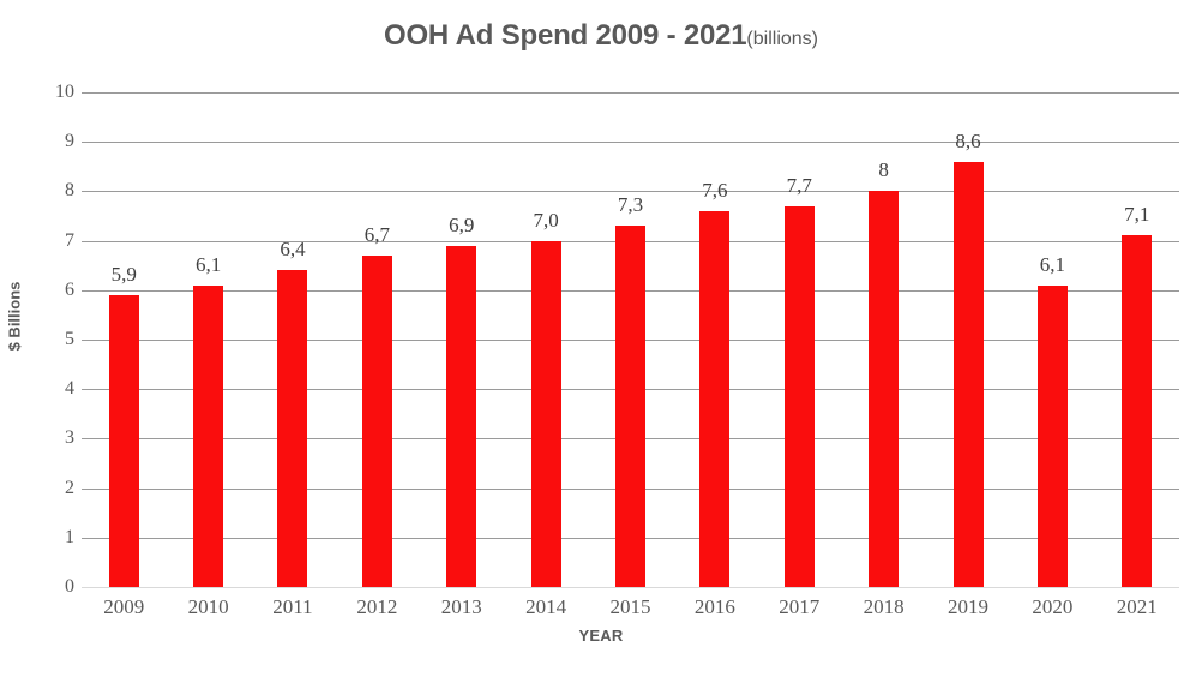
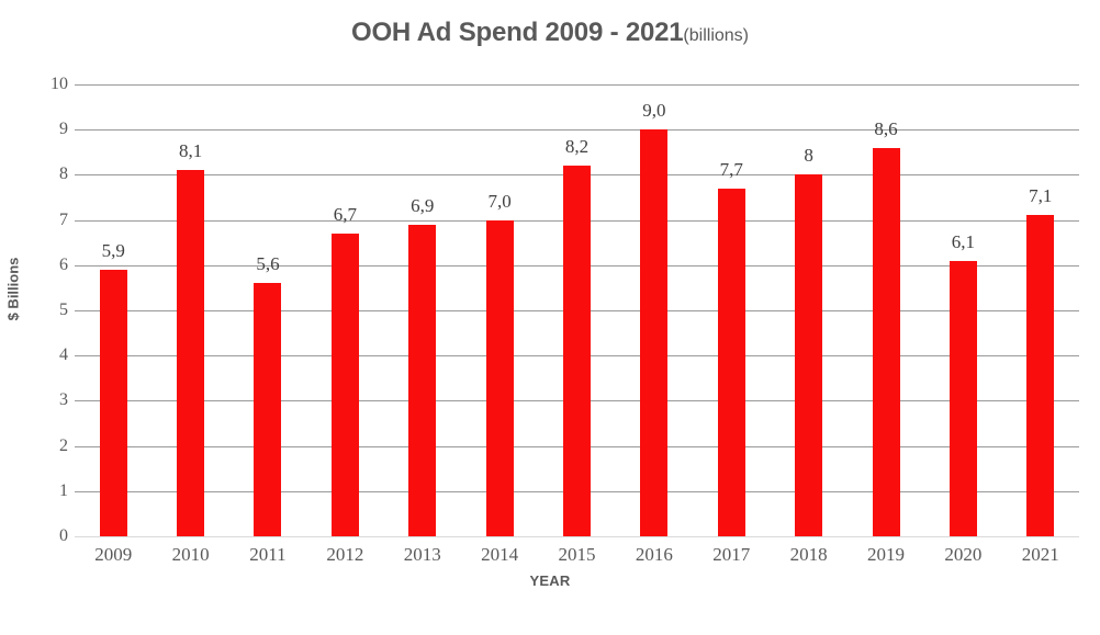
2010: 6,1 -> 8,1
2011: 6,4 -> 5,6
2015: 7,3 -> 8,2
2016: 7,6 -> 9,0
